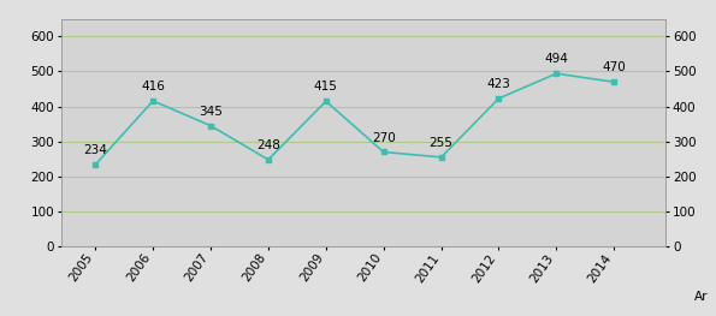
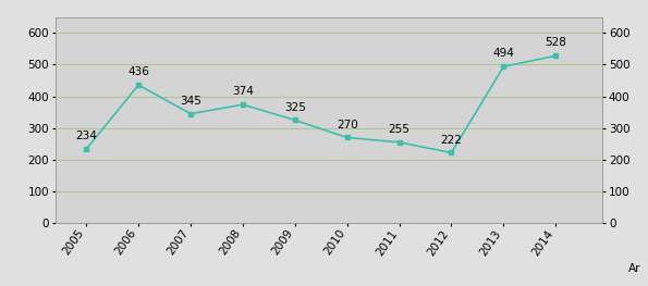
2006: 416 -> 436
2008: 248 -> 374
2009: 415 -> 325
2012: 423 -> 222
2014: 470 -> 528
